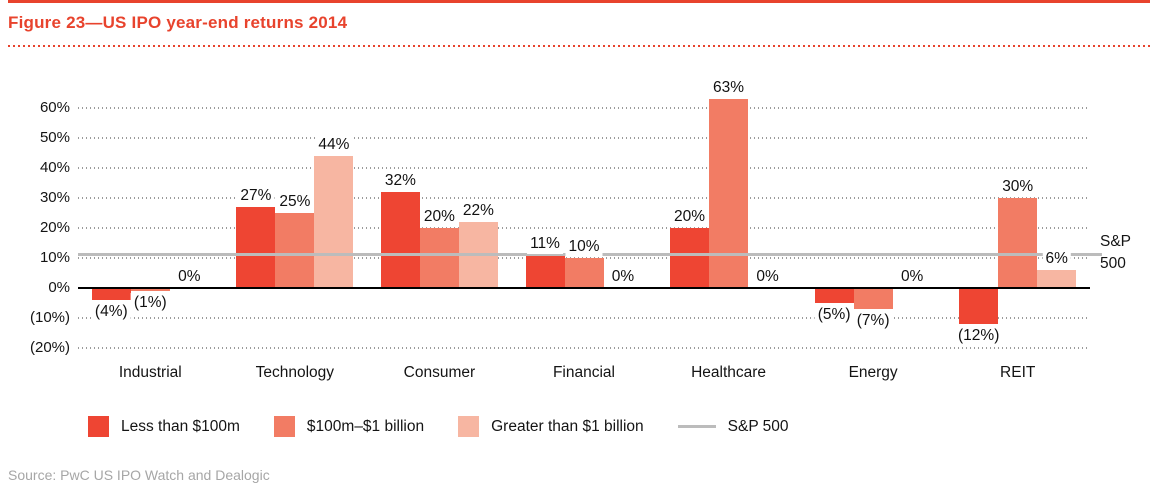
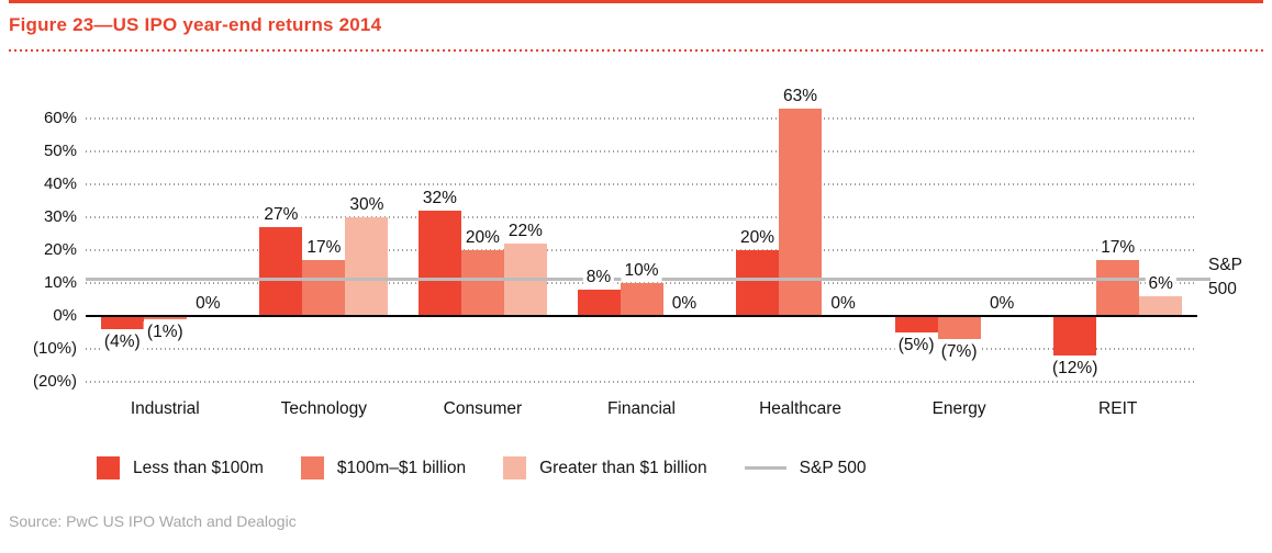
$100m–$1 billion/Technology: 25% -> 17%
Greater than $1 billion/Technology: 44% -> 30%
Less than $100m/Financial: 11% -> 8%
$100m–$1 billion/REIT: 30% -> 17%
